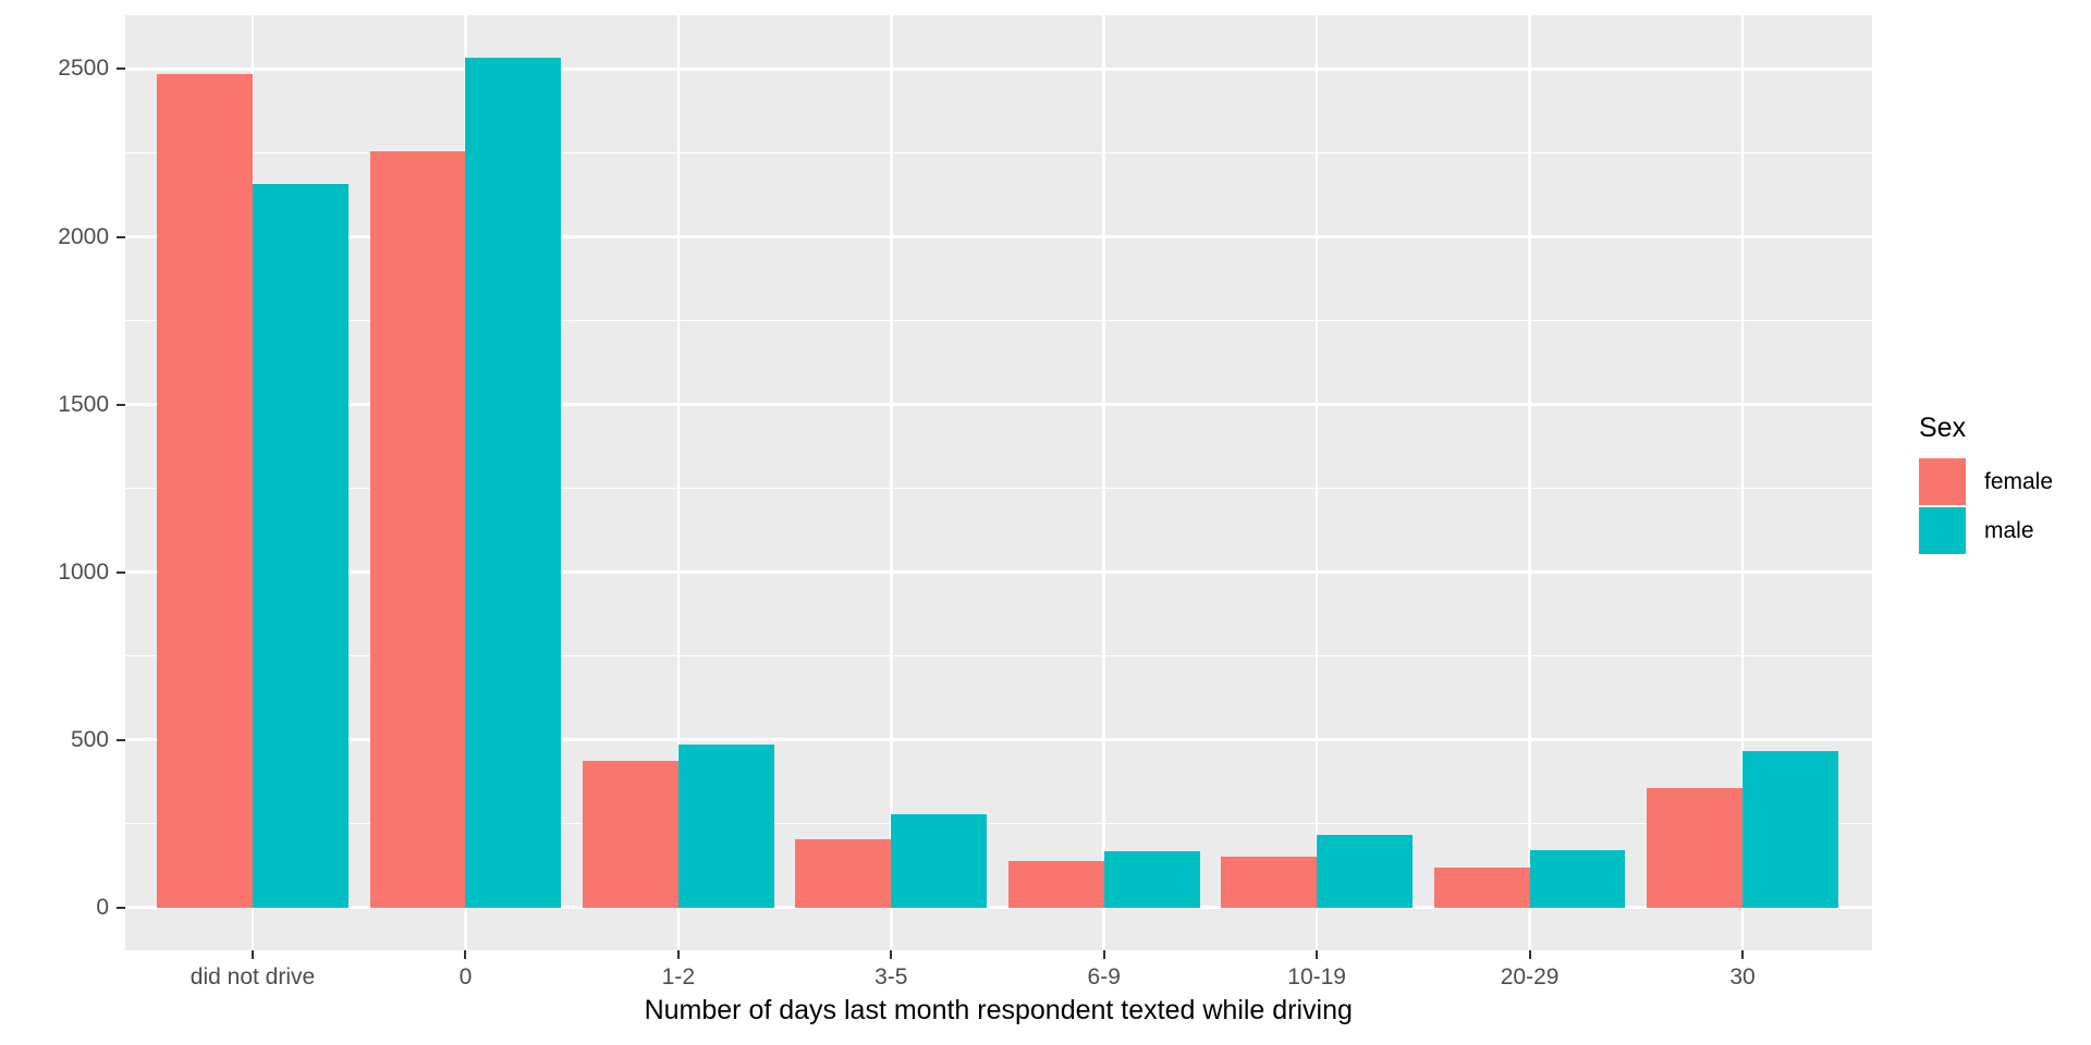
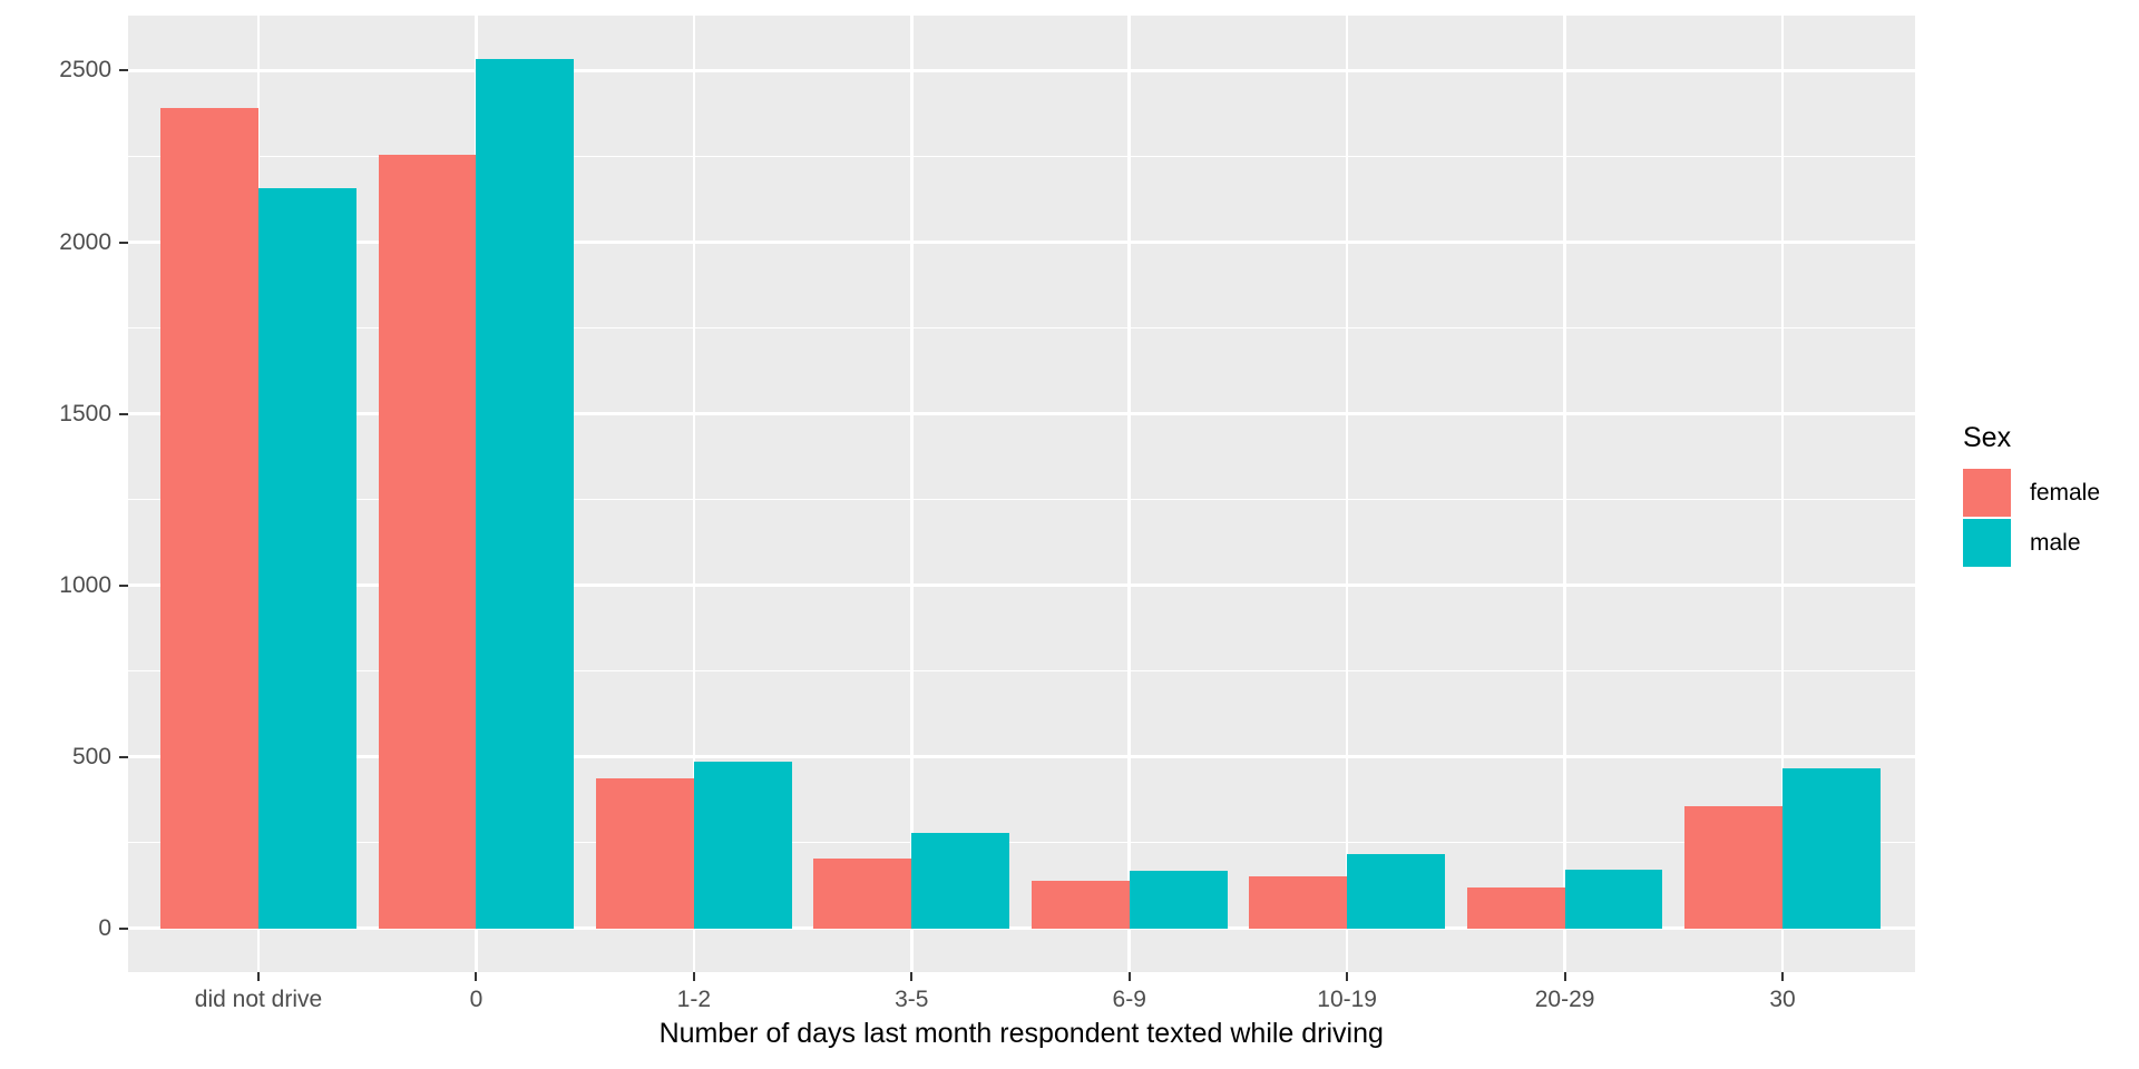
female/did not drive: 2480 -> 2390
